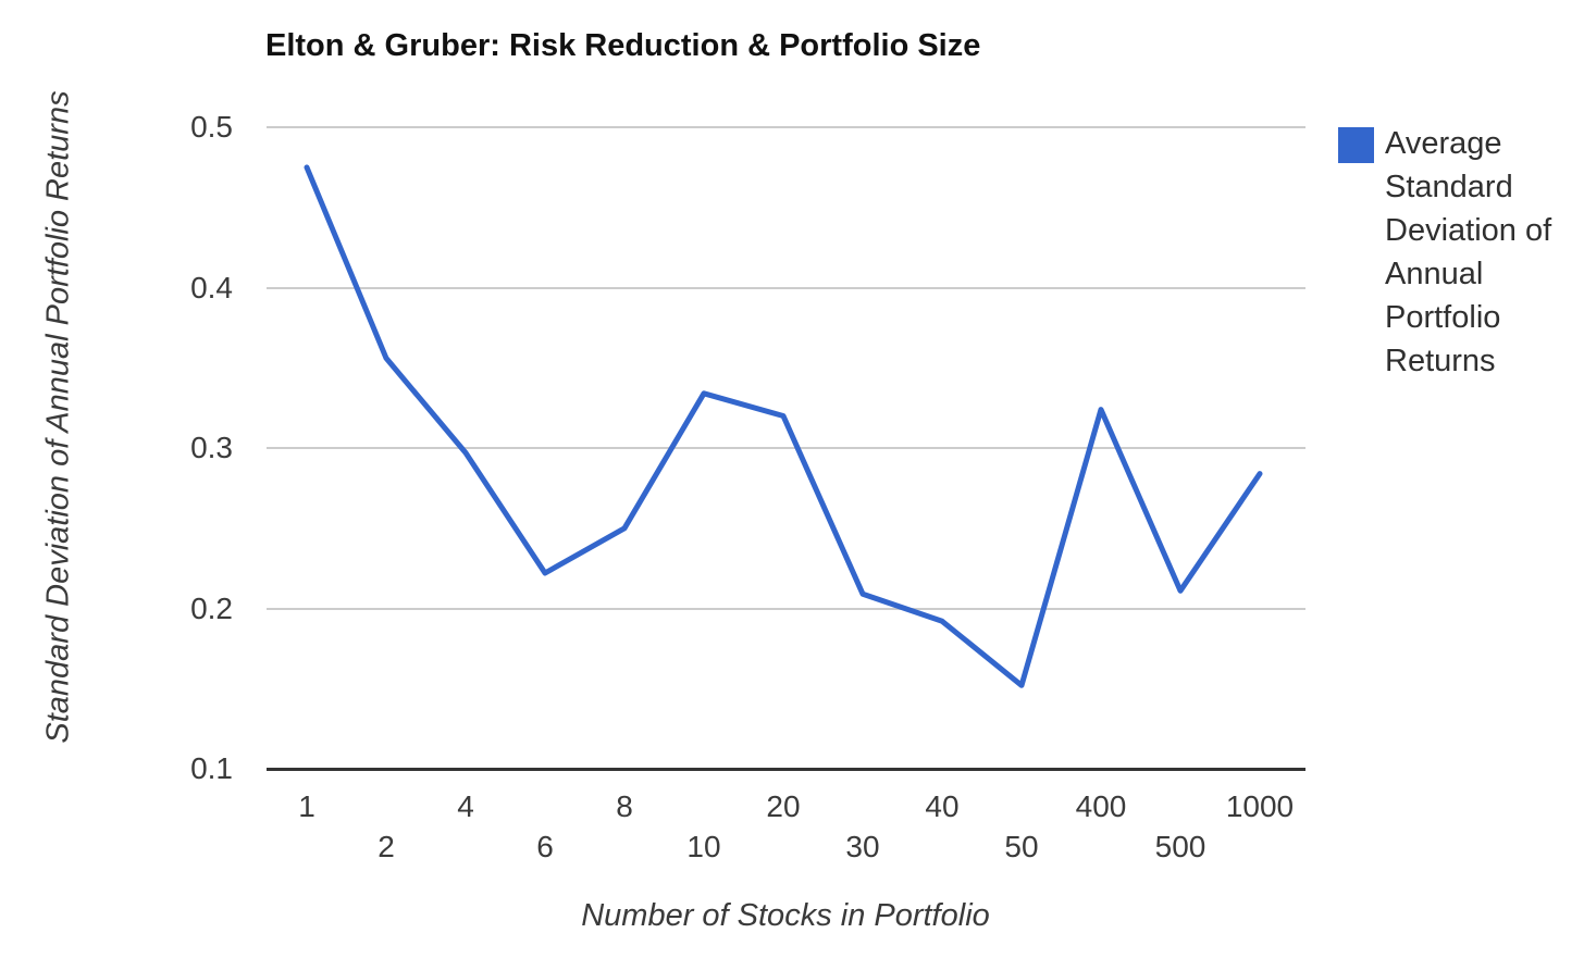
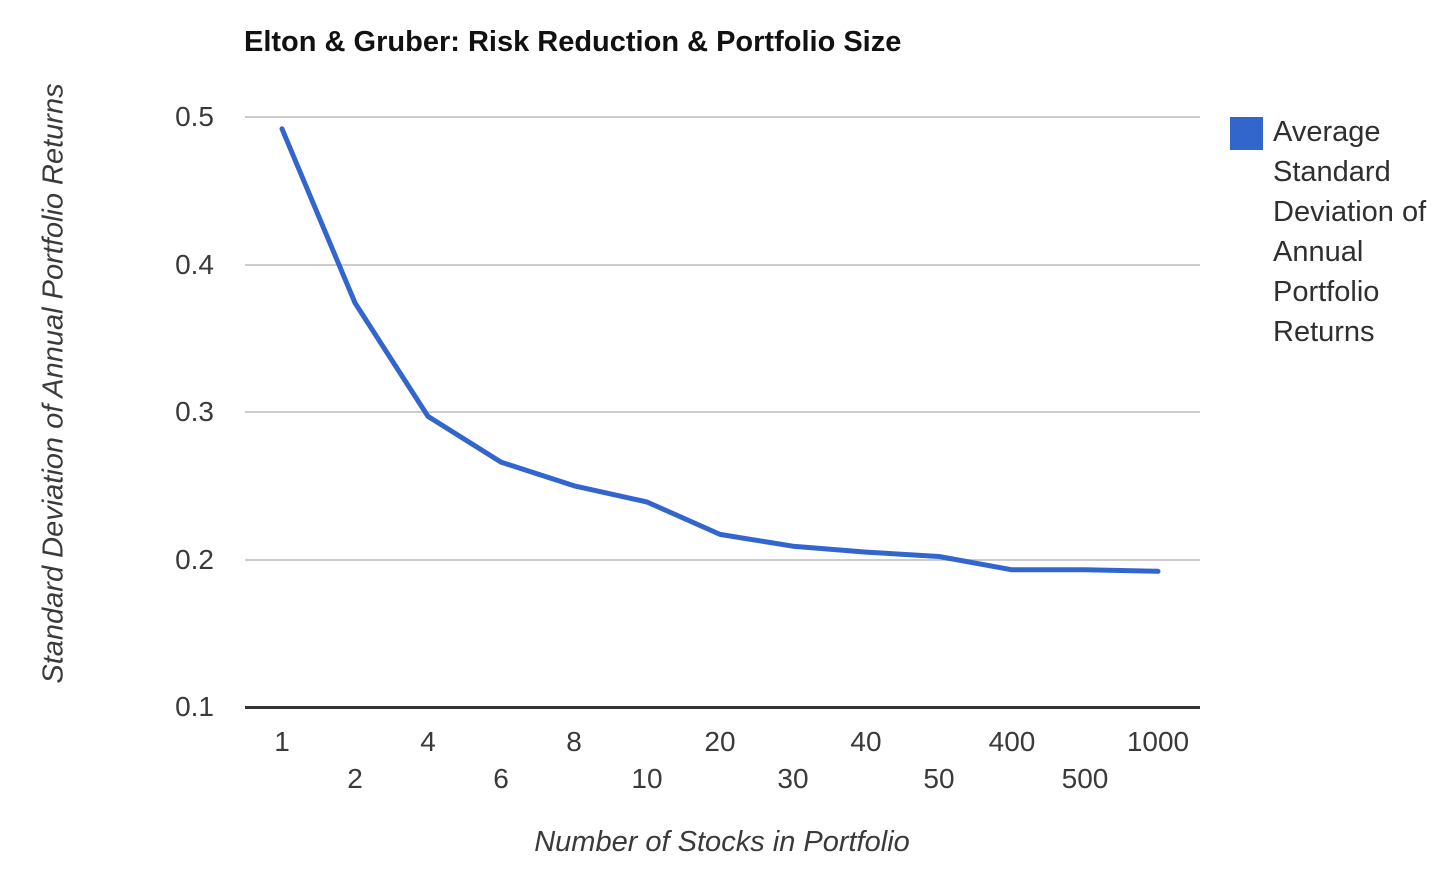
1: 0.475 -> 0.492
2: 0.356 -> 0.374
6: 0.222 -> 0.266
10: 0.334 -> 0.239
20: 0.320 -> 0.217
40: 0.192 -> 0.205
50: 0.152 -> 0.202
400: 0.324 -> 0.193
500: 0.211 -> 0.193
1000: 0.284 -> 0.192
